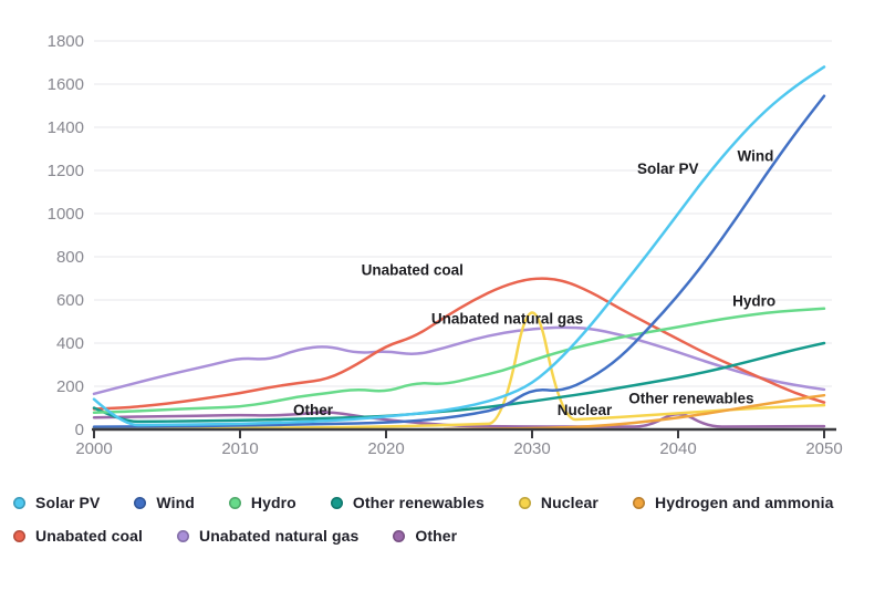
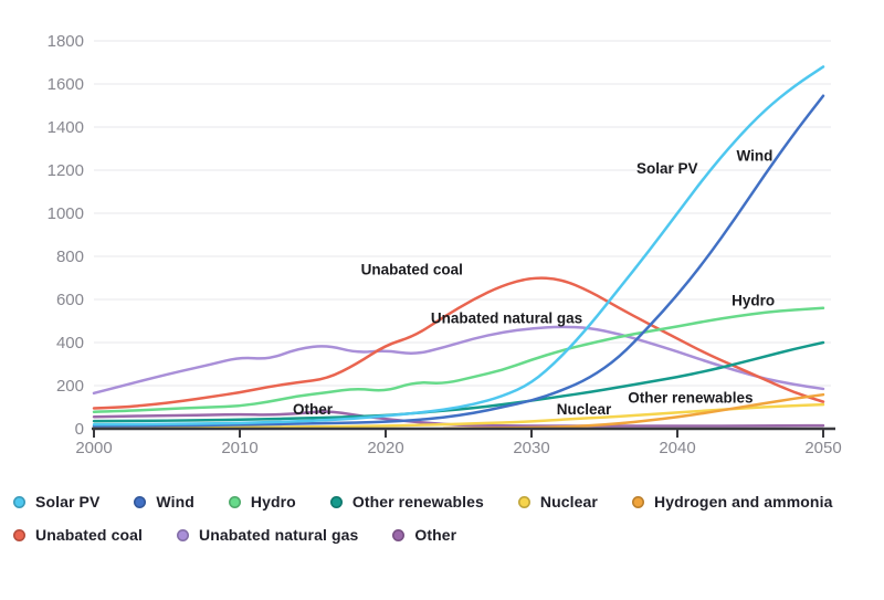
Solar PV/2000: 140 -> 20
Other renewables/2000: 100 -> 40
Wind/2030: 190 -> 130
Nuclear/2030: 710 -> 30
Other/2040: 90 -> 10
